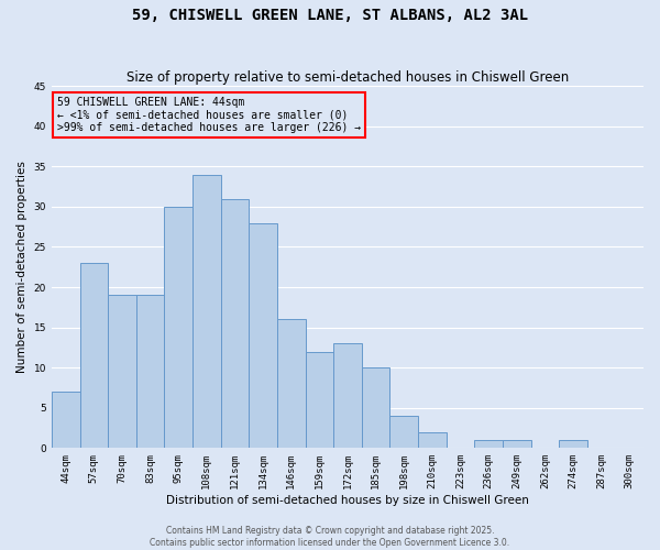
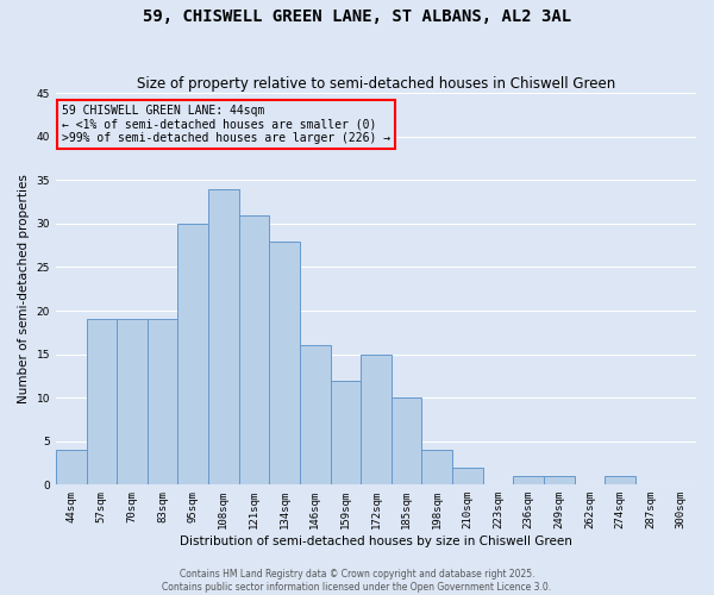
44sqm: 7 -> 4
57sqm: 23 -> 19
172sqm: 13 -> 15
